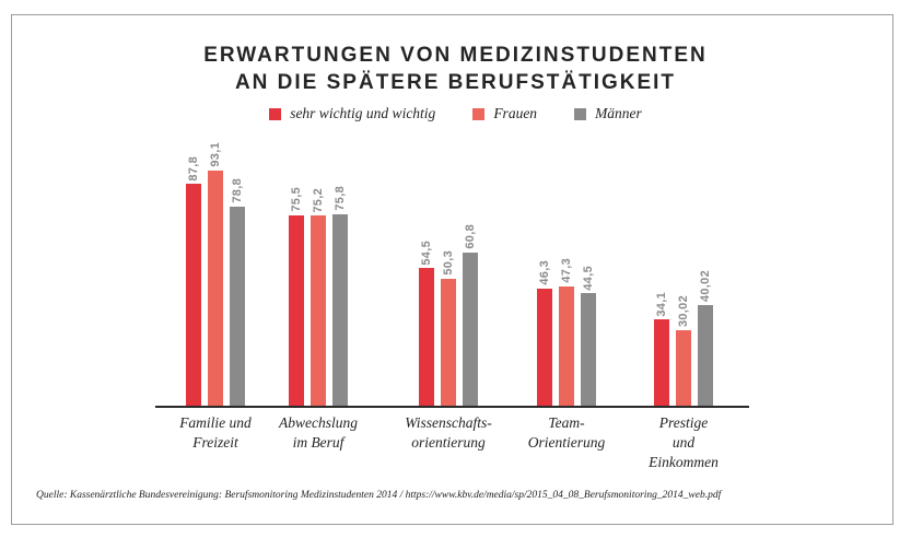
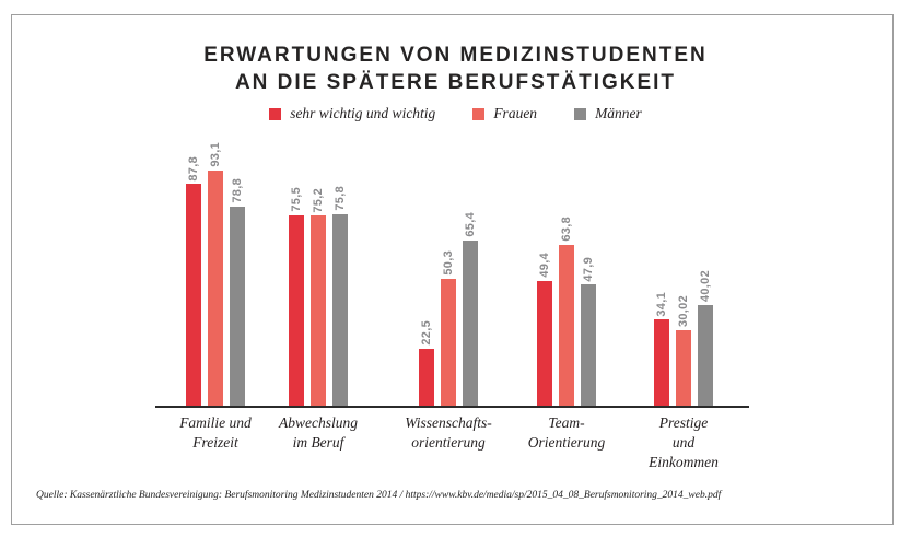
sehr wichtig und wichtig/Wissenschafts- orientierung: 54,5 -> 22,5
Männer/Wissenschafts- orientierung: 60,8 -> 65,4
sehr wichtig und wichtig/Team- Orientierung: 46,3 -> 49,4
Frauen/Team- Orientierung: 47,3 -> 63,8
Männer/Team- Orientierung: 44,5 -> 47,9
